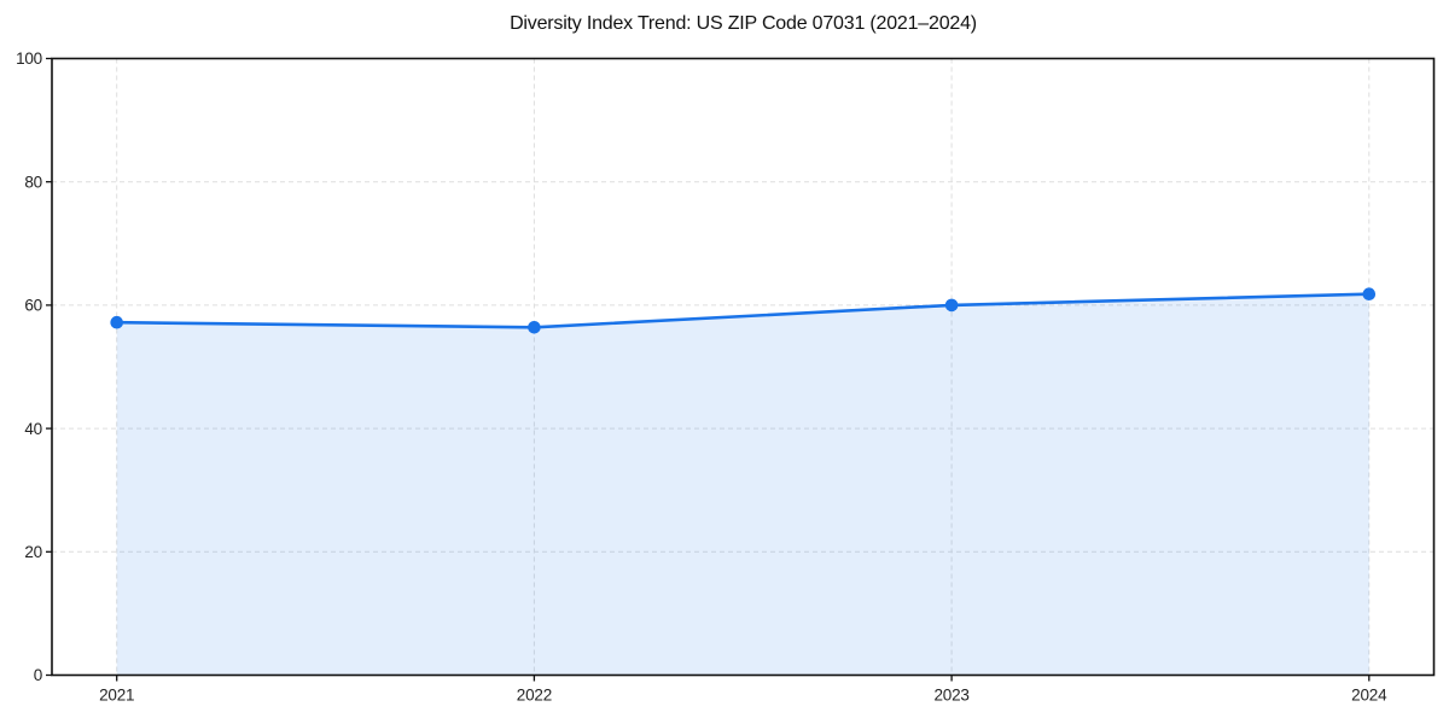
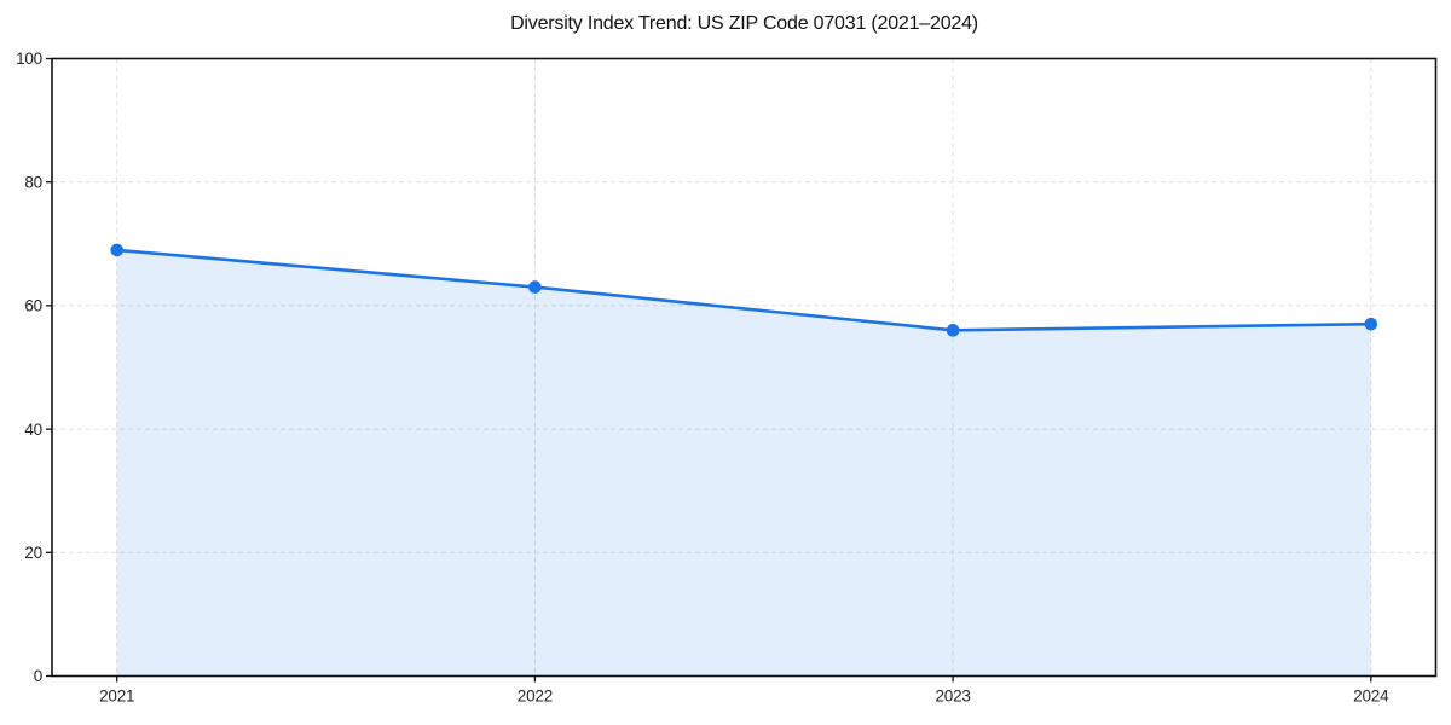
2021: 57 -> 69
2022: 56 -> 63
2023: 60 -> 56
2024: 62 -> 57
